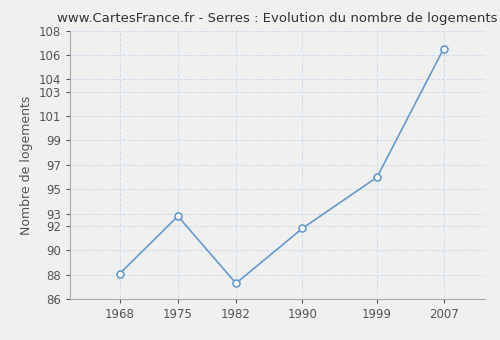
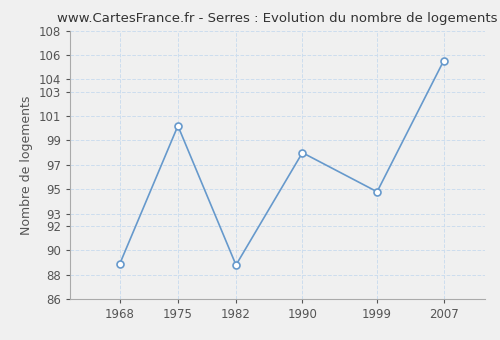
1968: 88.1 -> 88.9
1975: 92.8 -> 100.2
1982: 87.3 -> 88.8
1990: 91.8 -> 98.0
1999: 96.0 -> 94.8
2007: 106.5 -> 105.5
